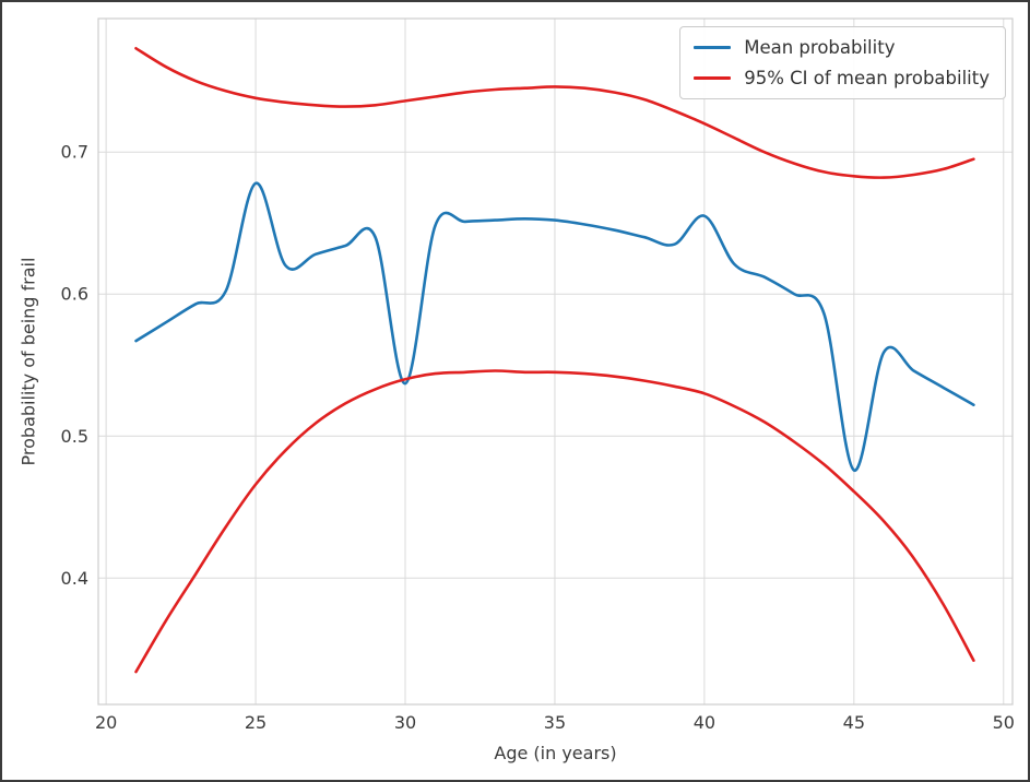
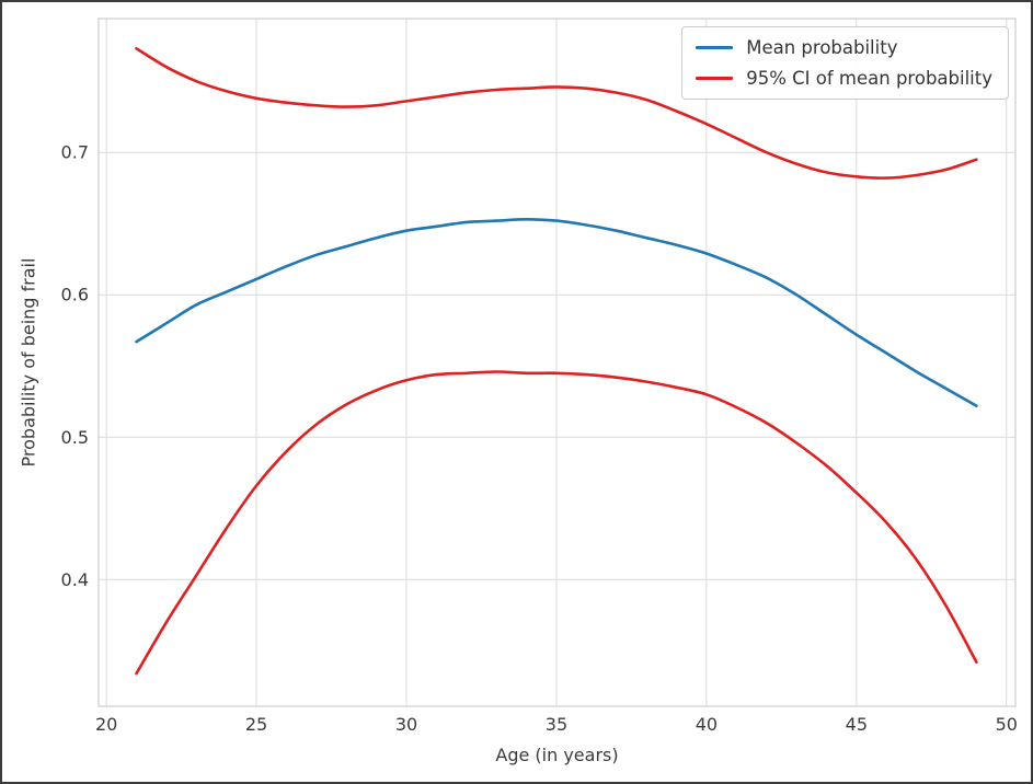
Mean probability/25: 0.678 -> 0.611
Mean probability/30: 0.537 -> 0.645
Mean probability/40: 0.655 -> 0.629
Mean probability/45: 0.476 -> 0.572
